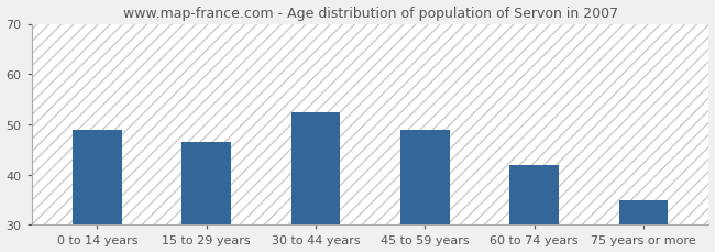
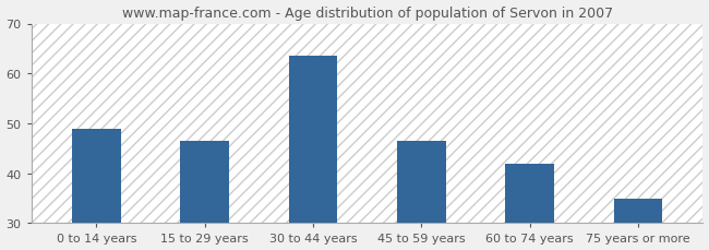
30 to 44 years: 52.5 -> 63.5
45 to 59 years: 49.0 -> 46.5
